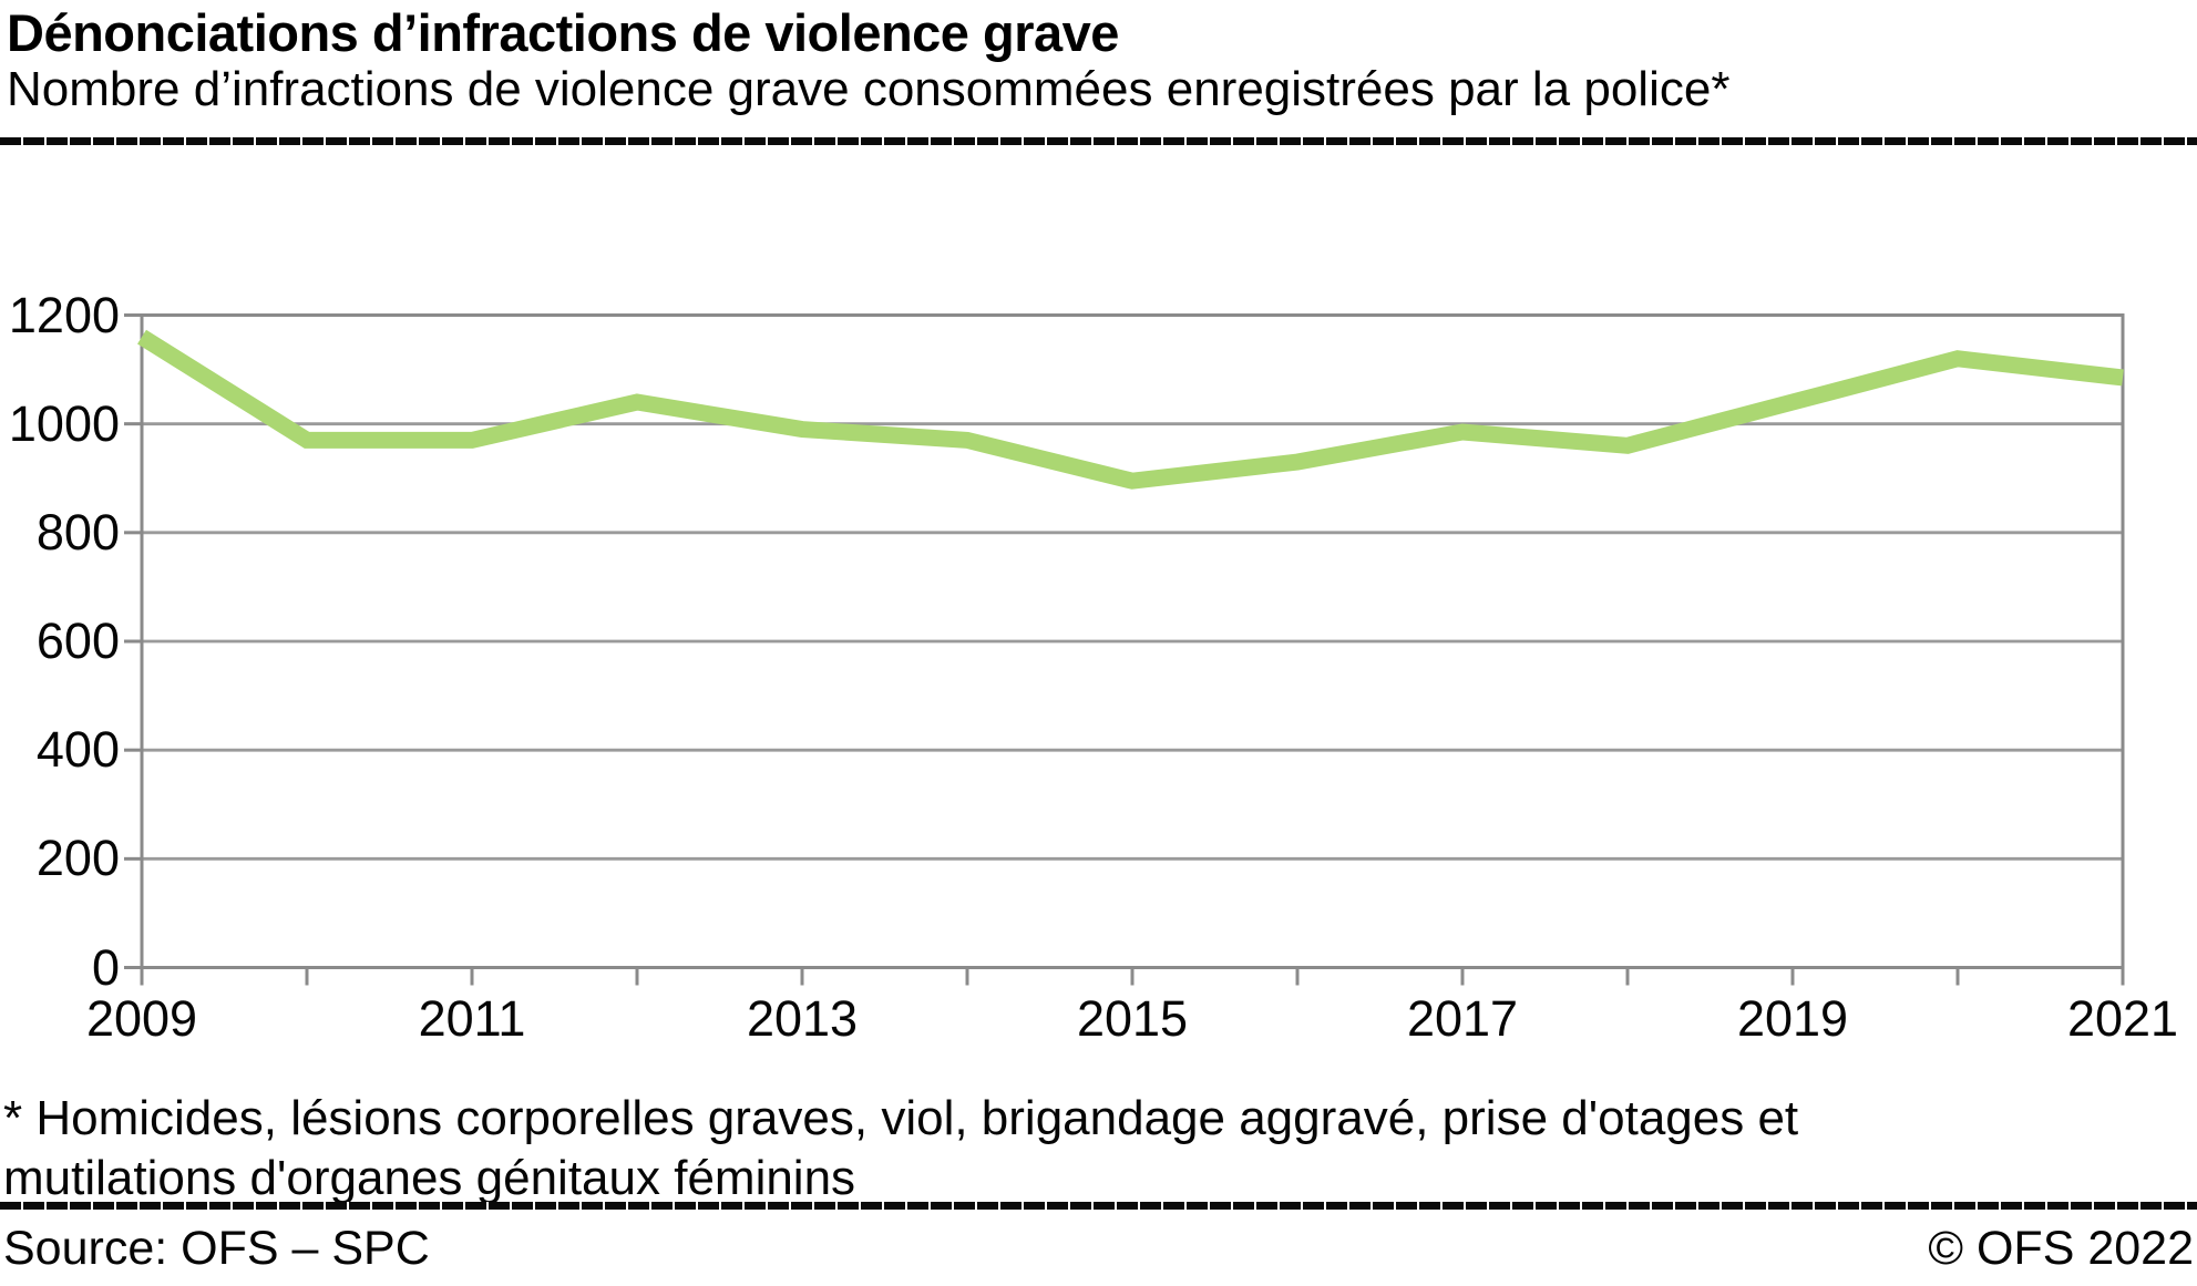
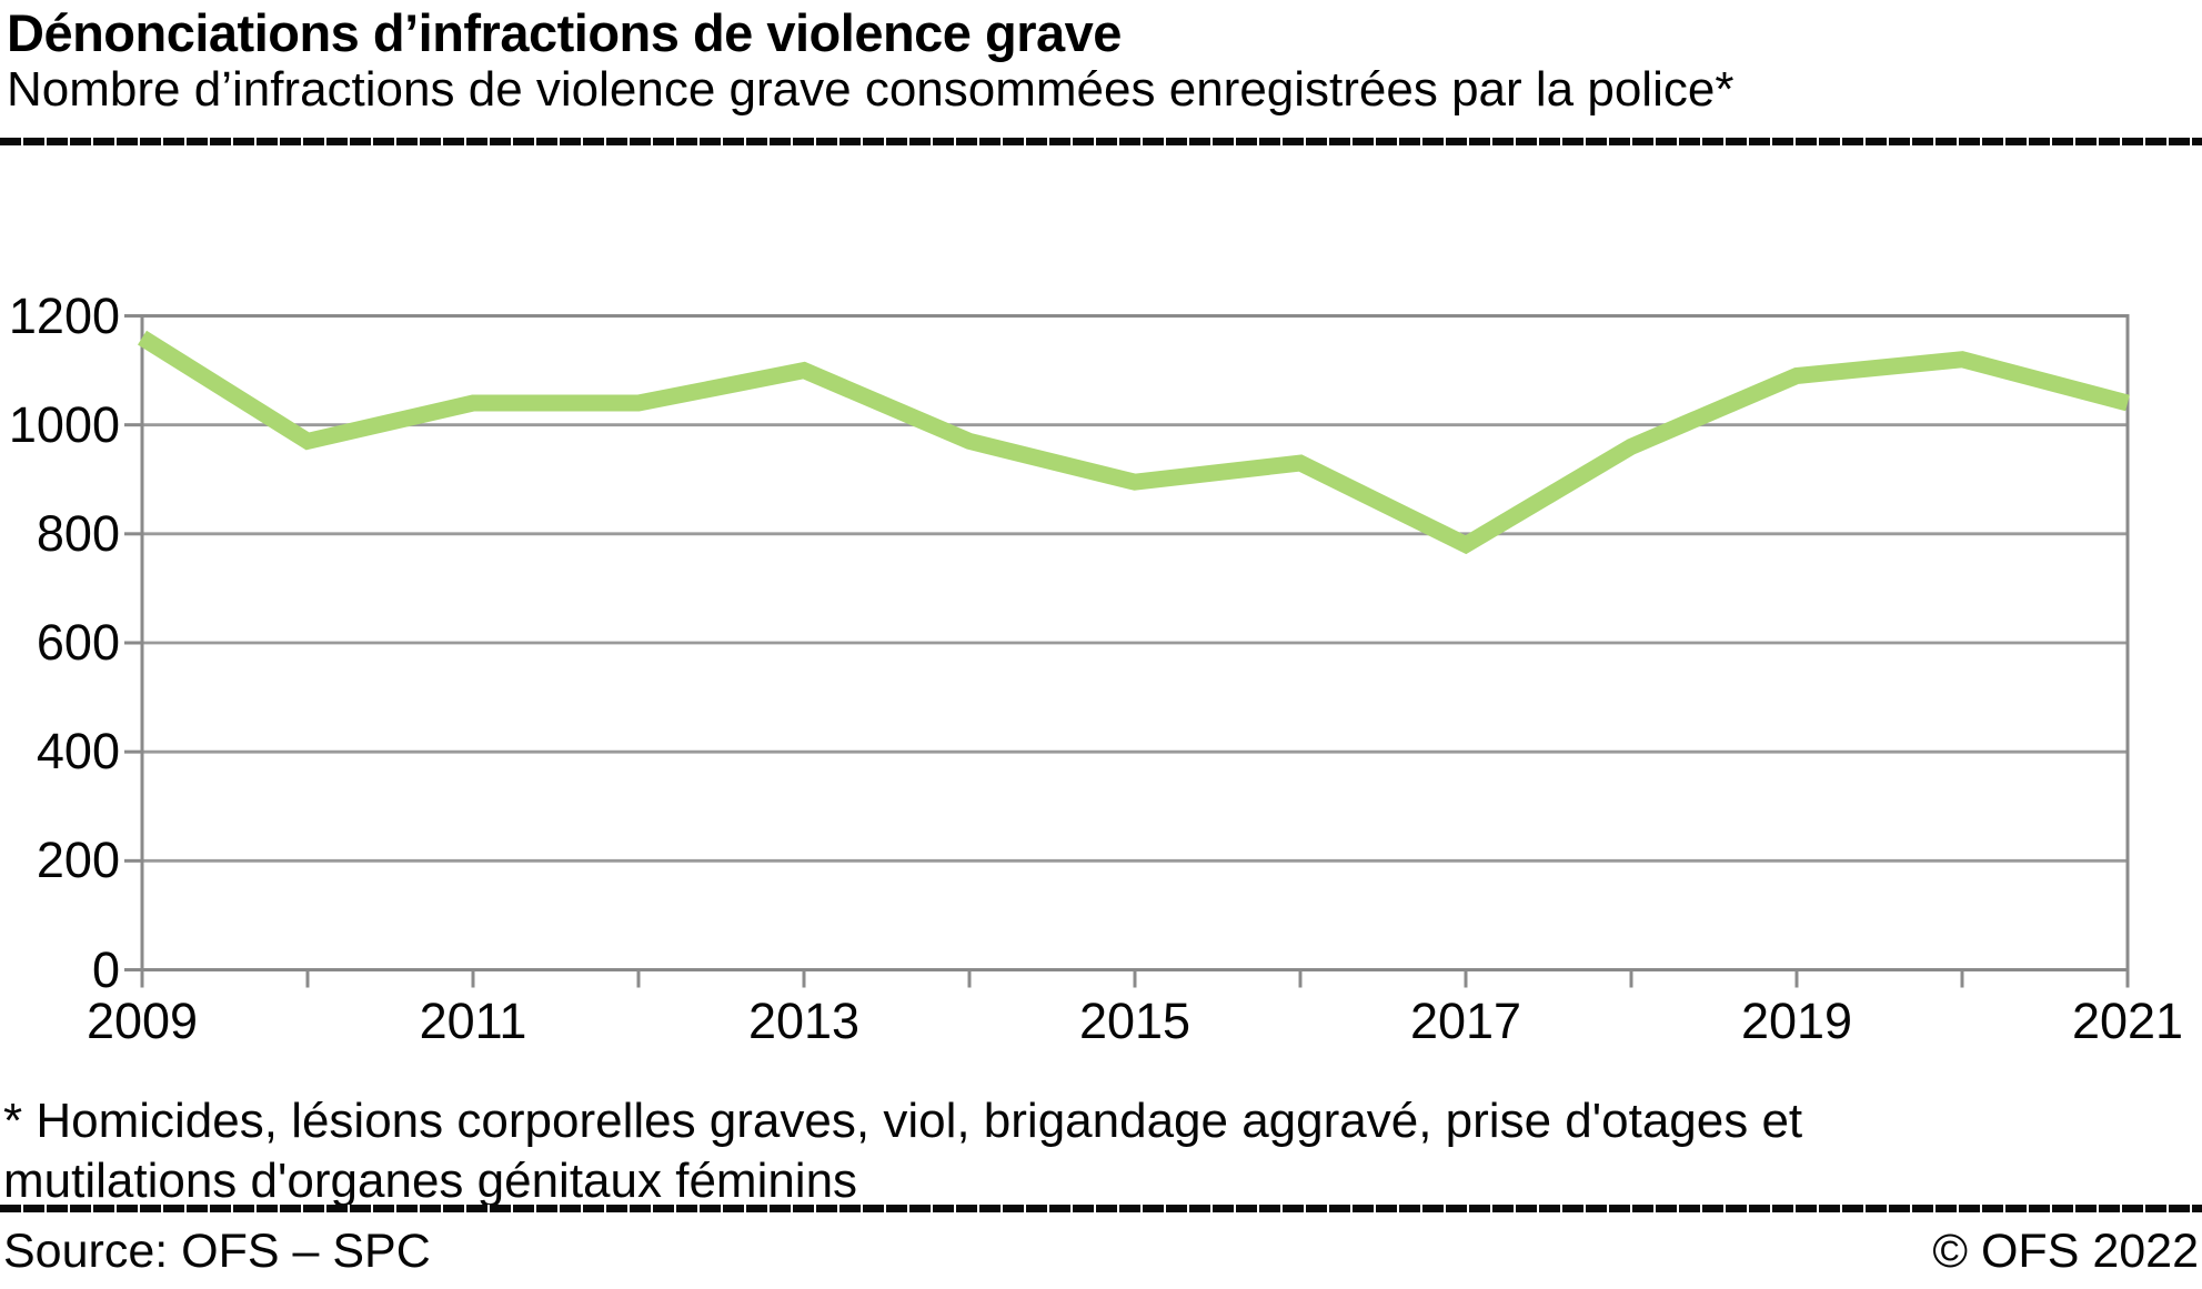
2011: 970 -> 1040
2013: 990 -> 1100
2017: 980 -> 780
2019: 1040 -> 1090
2021: 1080 -> 1040
